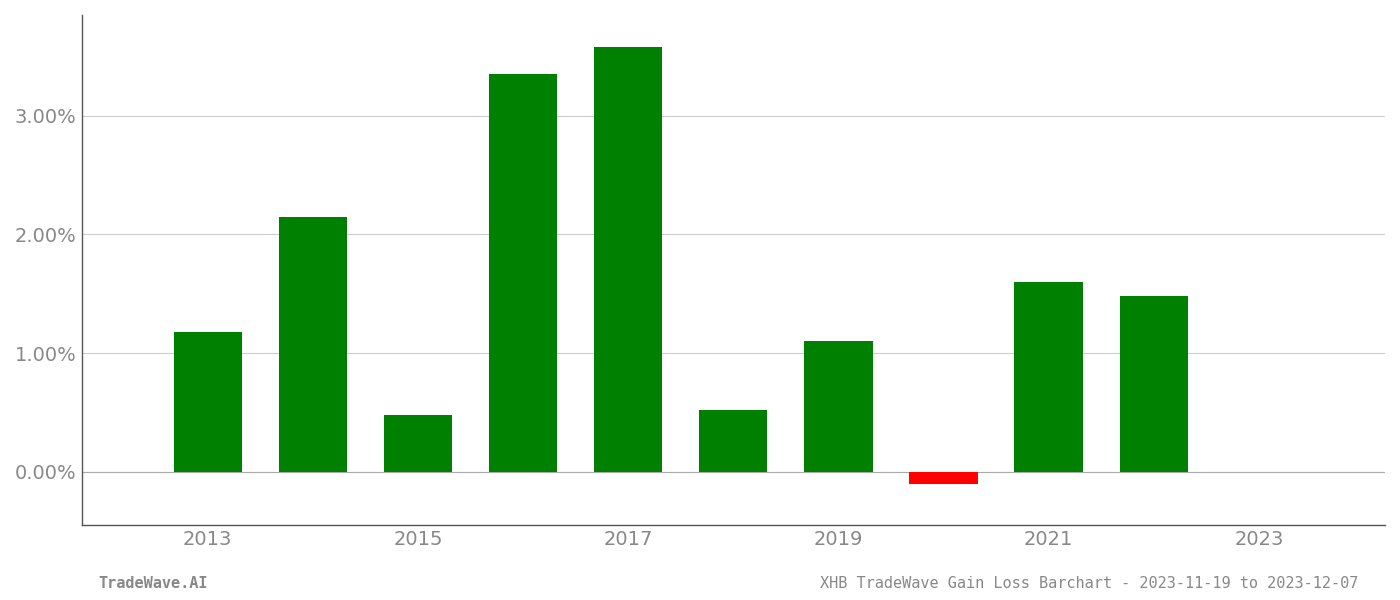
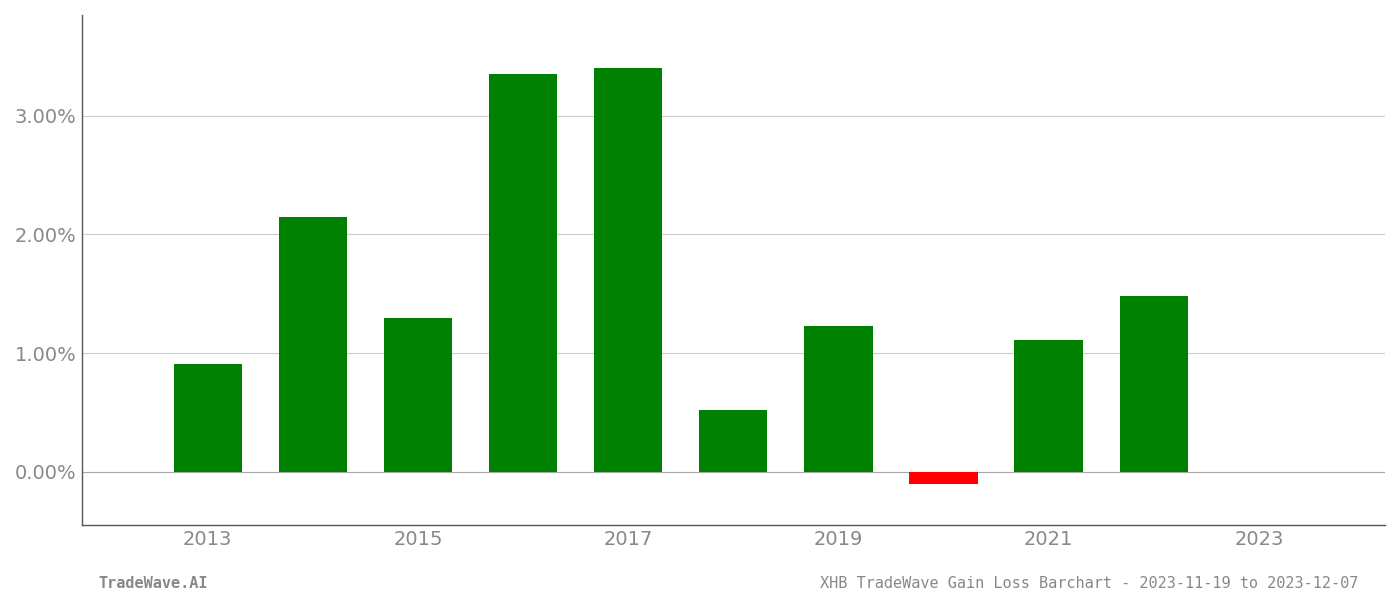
2013: 1.18% -> 0.91%
2015: 0.48% -> 1.30%
2017: 3.58% -> 3.40%
2019: 1.10% -> 1.23%
2021: 1.60% -> 1.11%
